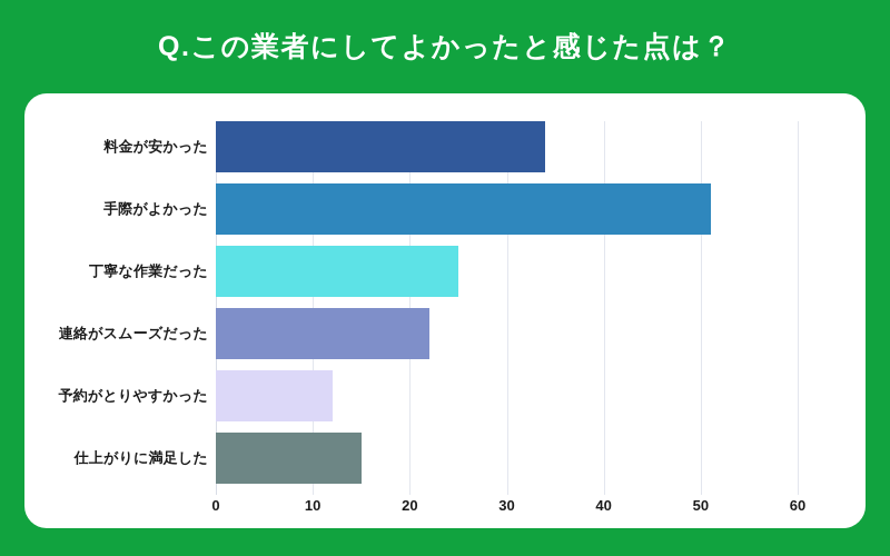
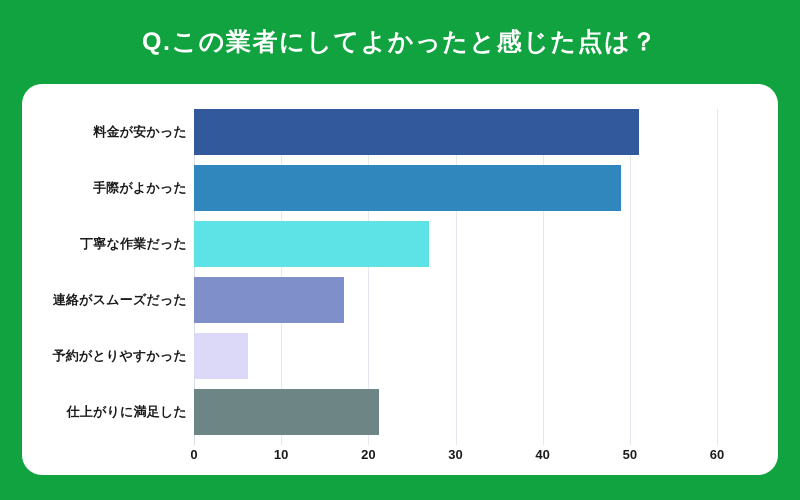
料金が安かった: 34 -> 51
手際がよかった: 51 -> 49
丁寧な作業だった: 25 -> 27
連絡がスムーズだった: 22 -> 17
予約がとりやすかった: 12 -> 6
仕上がりに満足した: 15 -> 21
